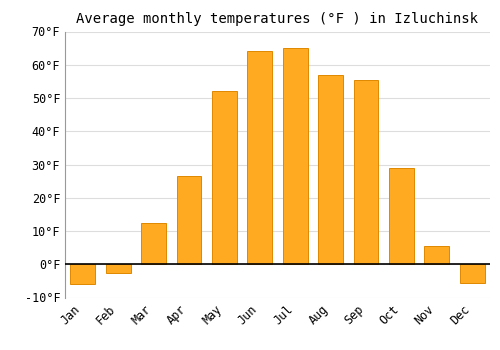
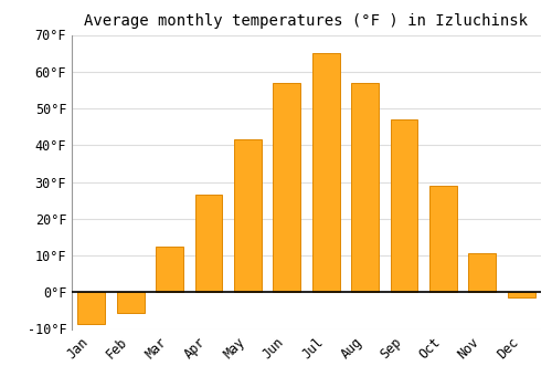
Jan: -6.0°F -> -8.5°F
Feb: -2.5°F -> -5.5°F
May: 52.0°F -> 41.5°F
Jun: 64.0°F -> 57.0°F
Sep: 55.5°F -> 47.0°F
Nov: 5.5°F -> 10.5°F
Dec: -5.5°F -> -1.5°F
